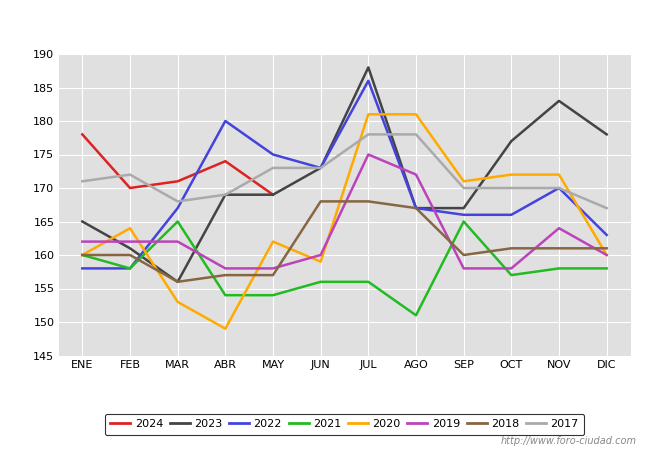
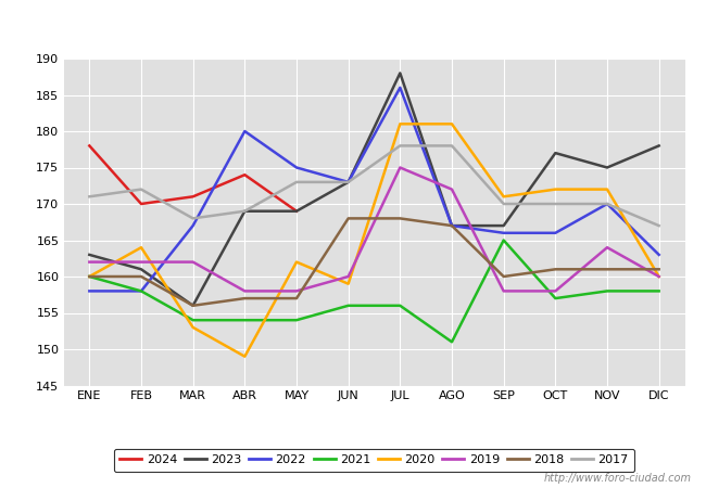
2023/ENE: 165 -> 163
2021/MAR: 165 -> 154
2023/NOV: 183 -> 175
